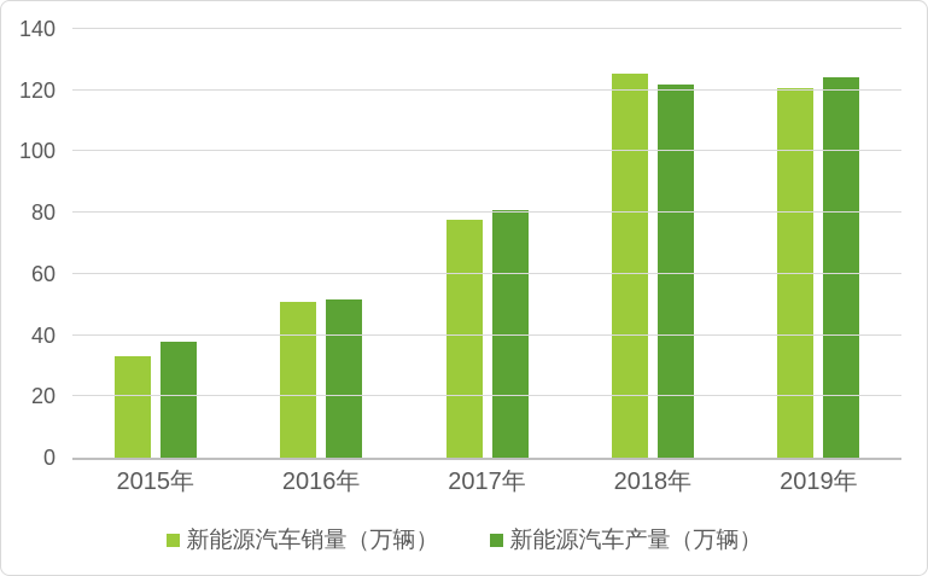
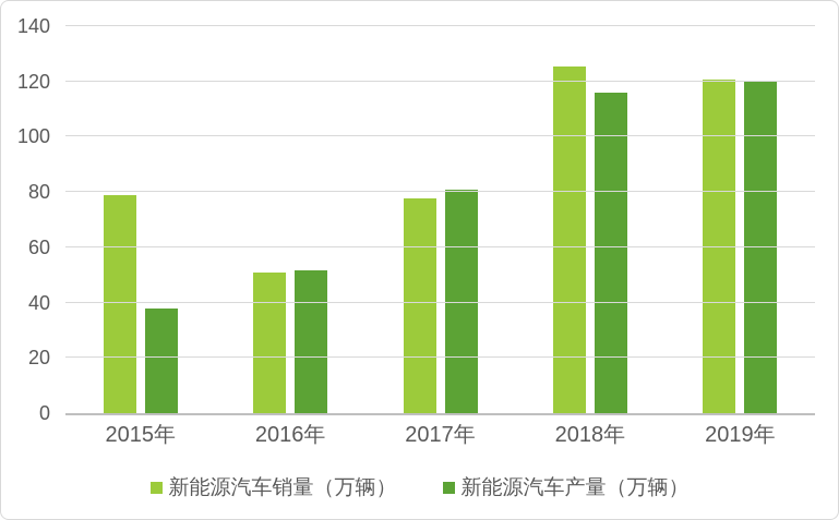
新能源汽车销量（万辆）/2015年: 33 -> 79
新能源汽车产量（万辆）/2018年: 122 -> 116
新能源汽车产量（万辆）/2019年: 124 -> 120
